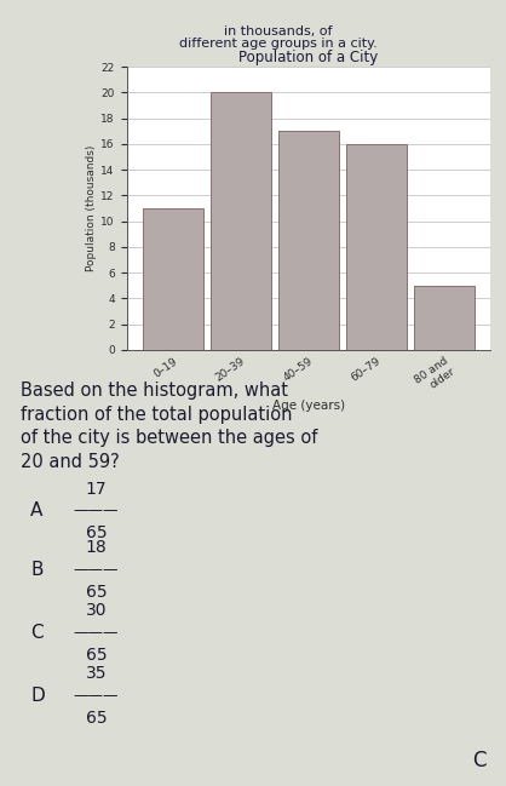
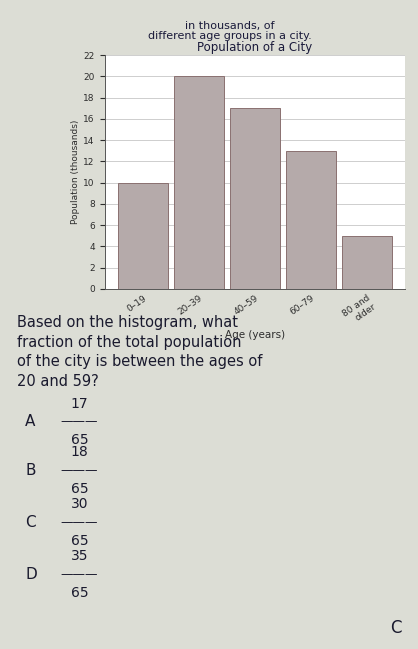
0–19: 11 -> 10
60–79: 16 -> 13
